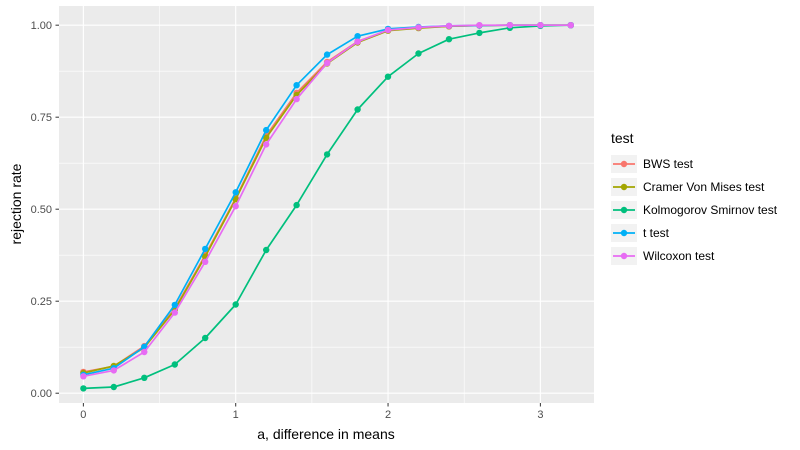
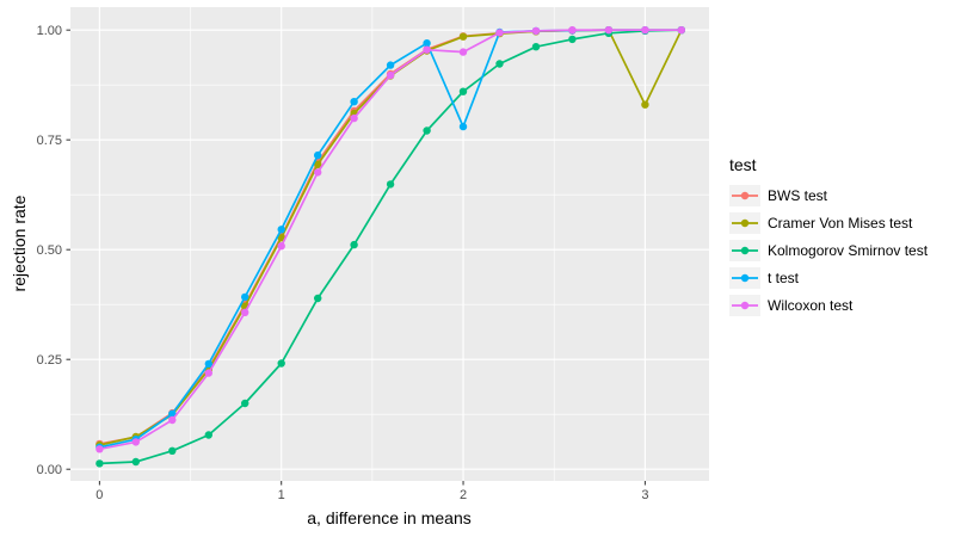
t test/2: 0.99 -> 0.78
Wilcoxon test/2: 0.99 -> 0.95
Cramer Von Mises test/3: 1.00 -> 0.83
